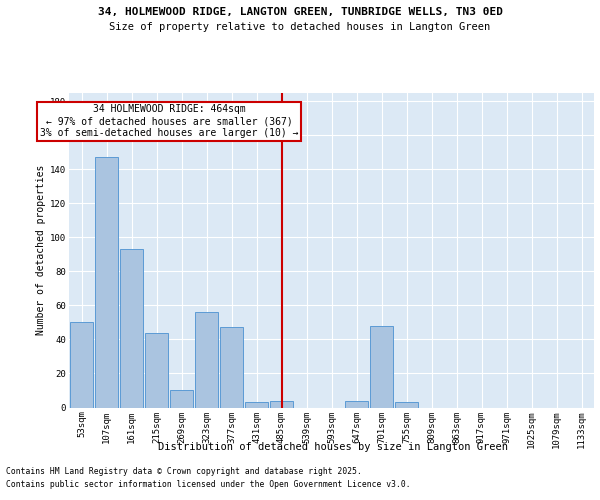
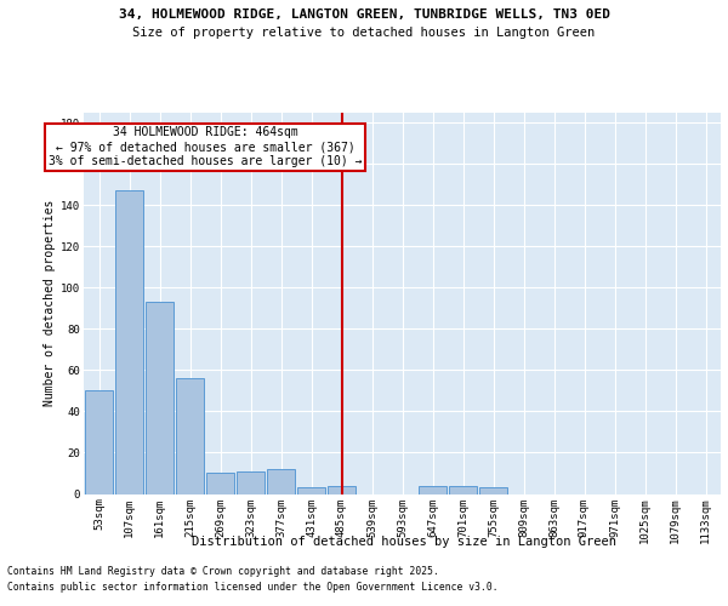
215sqm: 44 -> 56
323sqm: 56 -> 11
377sqm: 47 -> 12
701sqm: 48 -> 4
